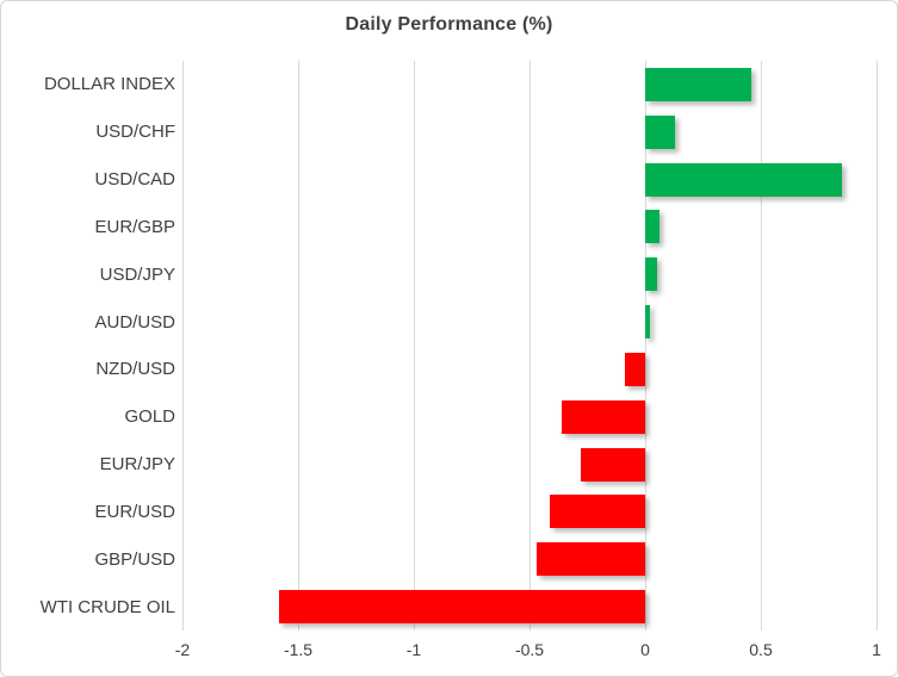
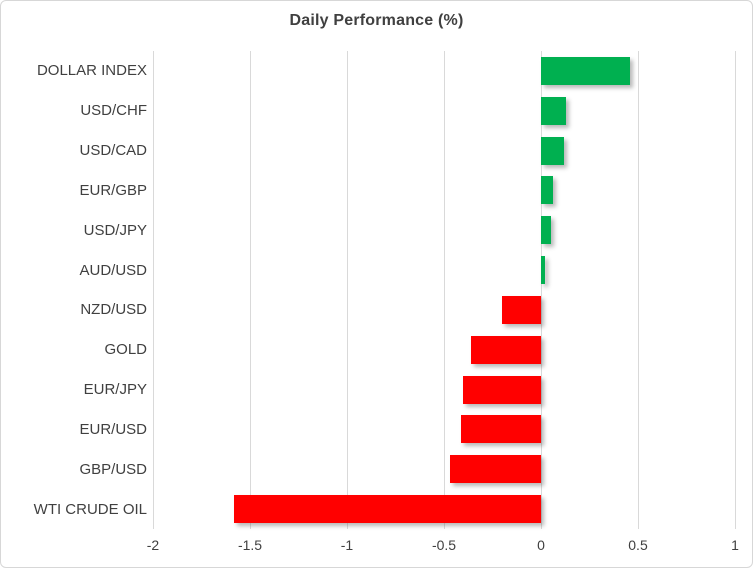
USD/CAD: 0.85 -> 0.12
NZD/USD: -0.09 -> -0.20
EUR/JPY: -0.28 -> -0.40
